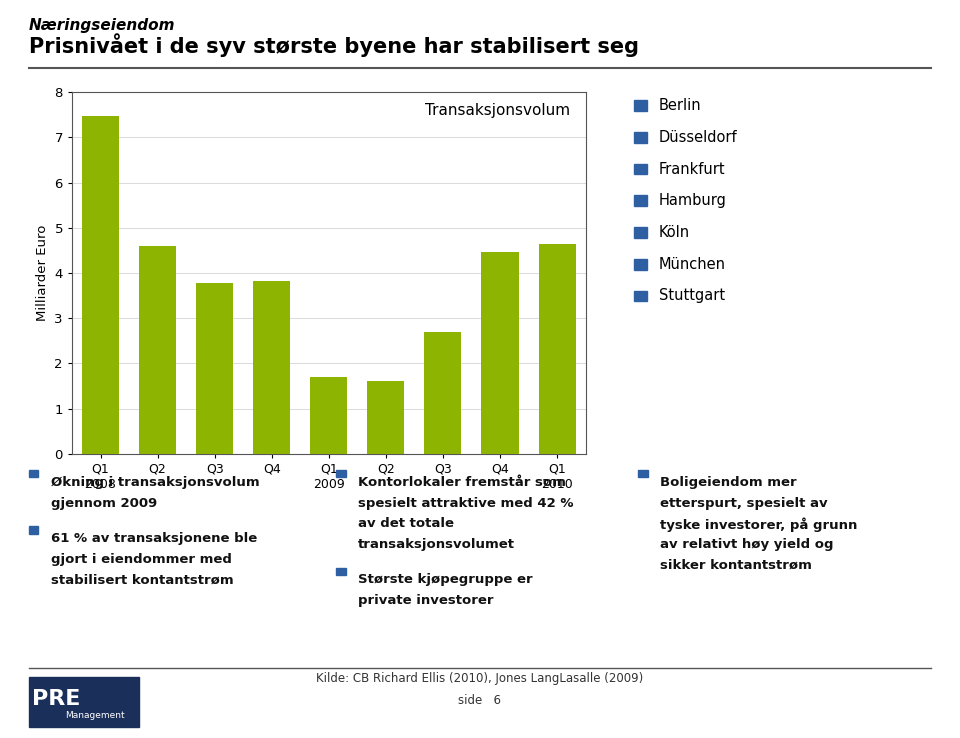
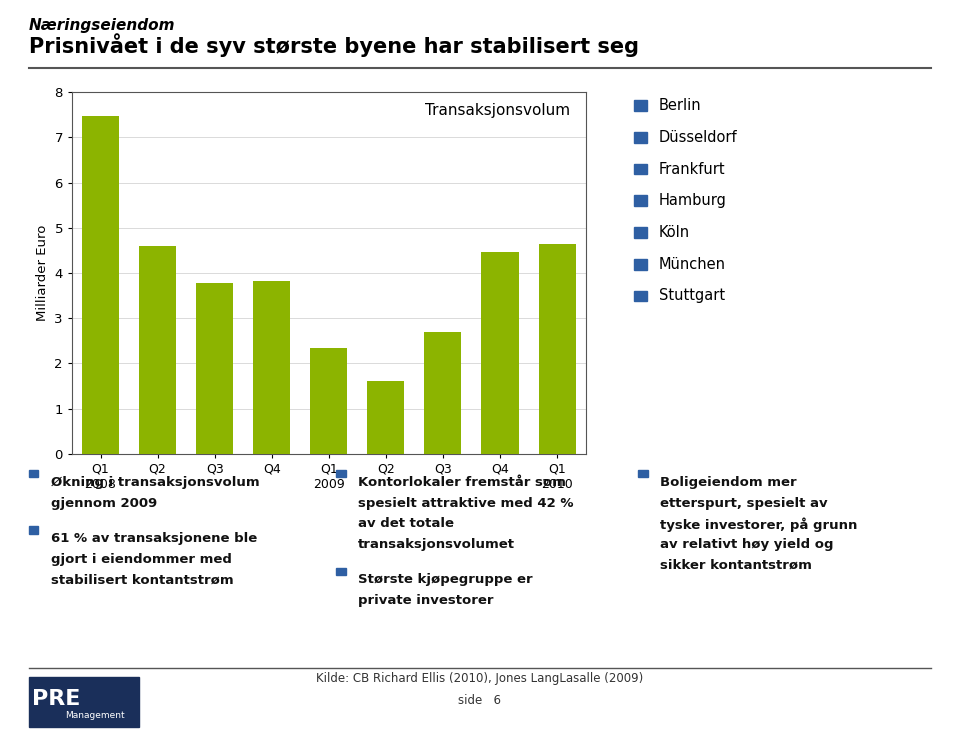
Q1 2009: 1.70 -> 2.35
